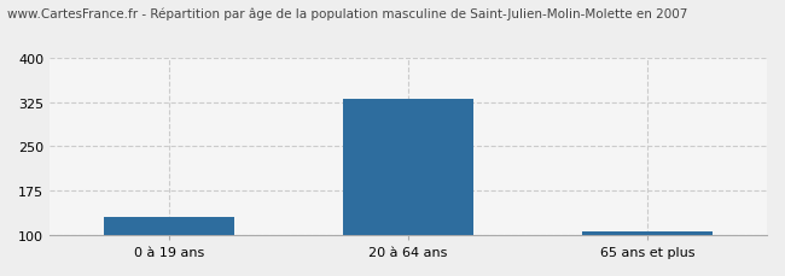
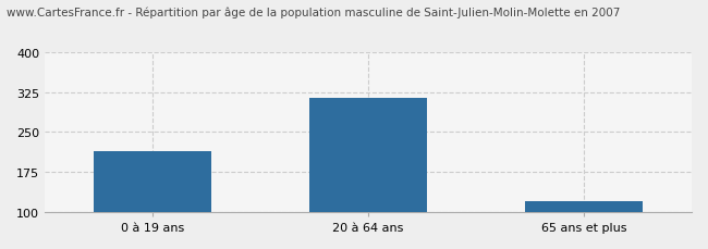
0 à 19 ans: 130 -> 215
20 à 64 ans: 330 -> 315
65 ans et plus: 107 -> 120
